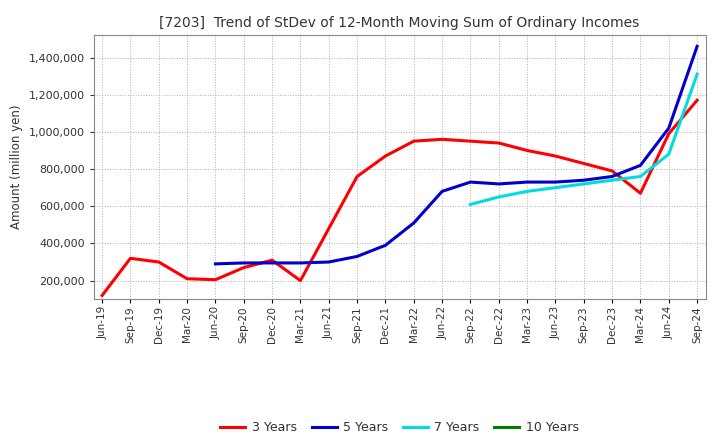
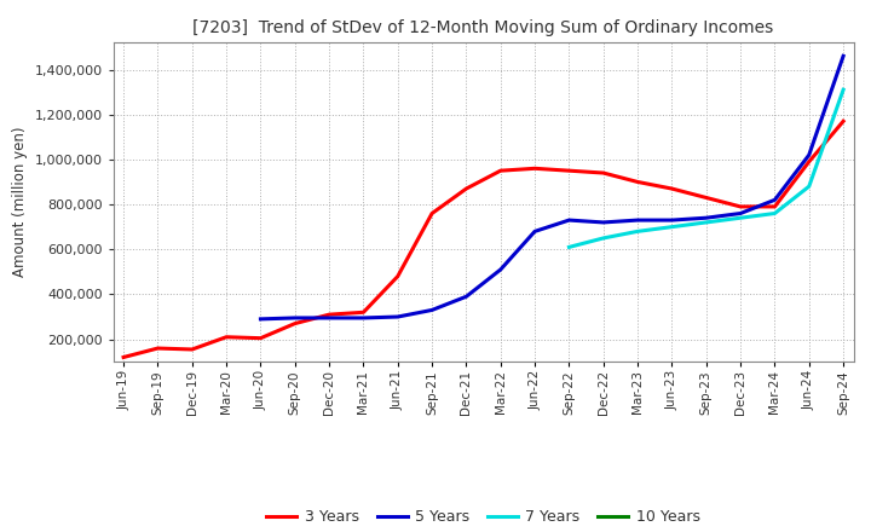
3 Years/Sep-19: 320,000 -> 160,000
3 Years/Dec-19: 300,000 -> 160,000
3 Years/Mar-21: 200,000 -> 320,000
3 Years/Mar-24: 670,000 -> 790,000
